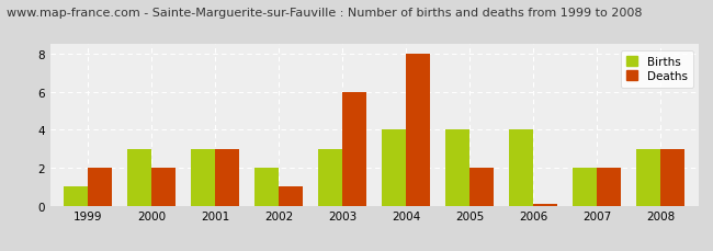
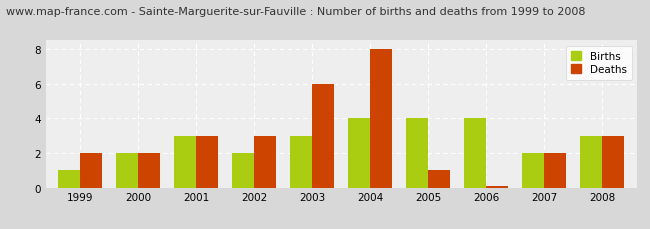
Births/2000: 3 -> 2
Deaths/2002: 1.0 -> 3.0
Deaths/2005: 2.0 -> 1.0
